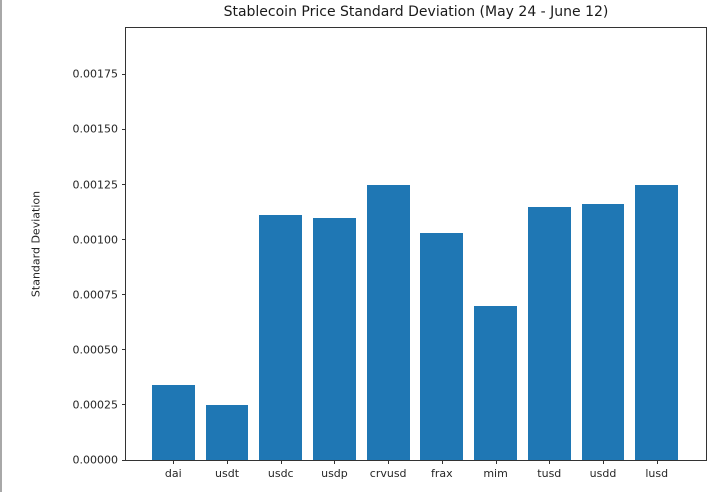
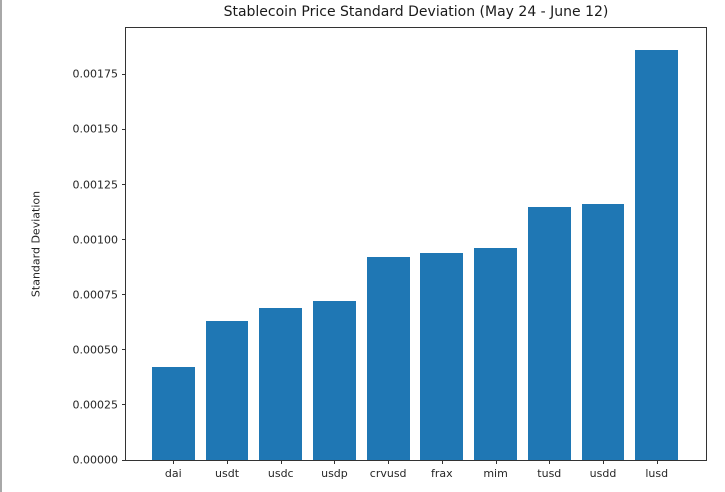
dai: 0.00034 -> 0.00042
usdt: 0.00025 -> 0.00063
usdc: 0.00111 -> 0.00069
usdp: 0.00110 -> 0.00072
crvusd: 0.00125 -> 0.00092
frax: 0.00103 -> 0.00094
mim: 0.00070 -> 0.00096
lusd: 0.00125 -> 0.00186
